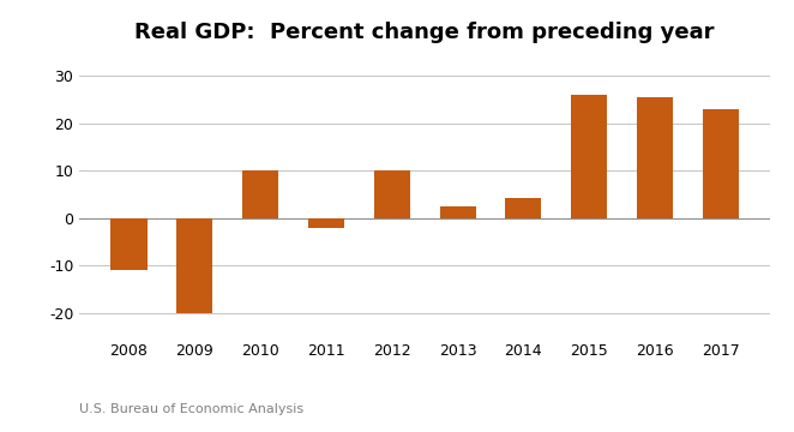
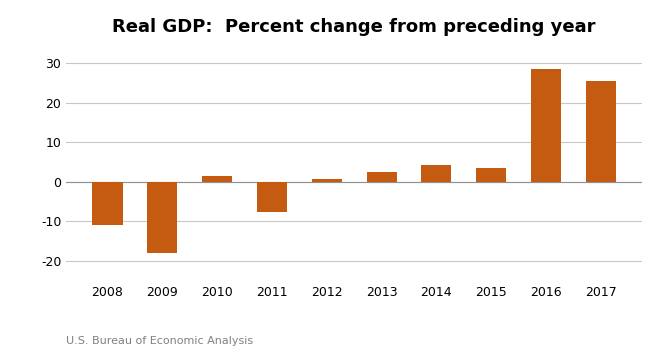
2009: -20.0 -> -18.0
2010: 10.0 -> 1.5
2011: -2.0 -> -7.5
2012: 10.0 -> 0.7
2015: 26.0 -> 3.5
2016: 25.5 -> 28.5
2017: 23.0 -> 25.5
